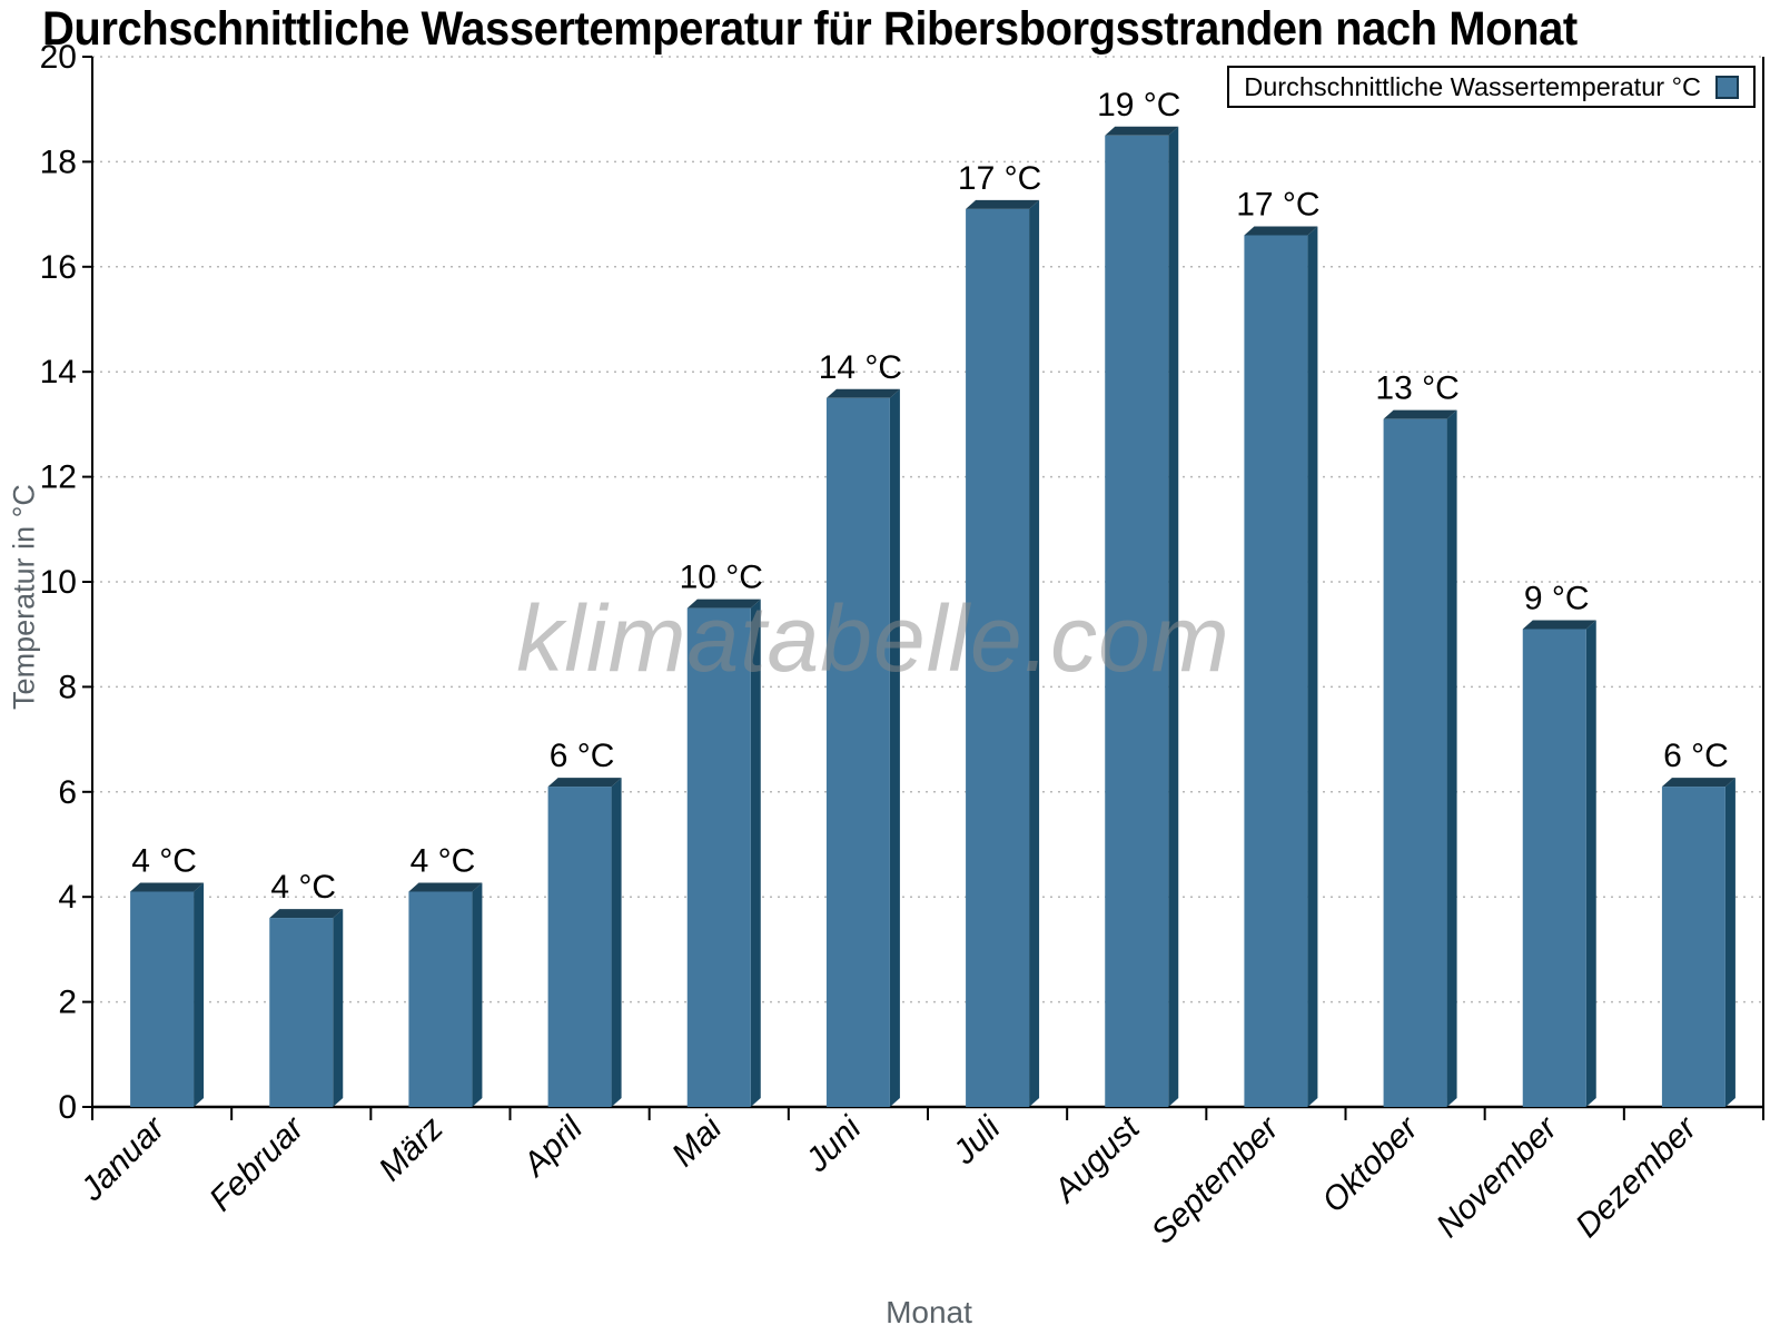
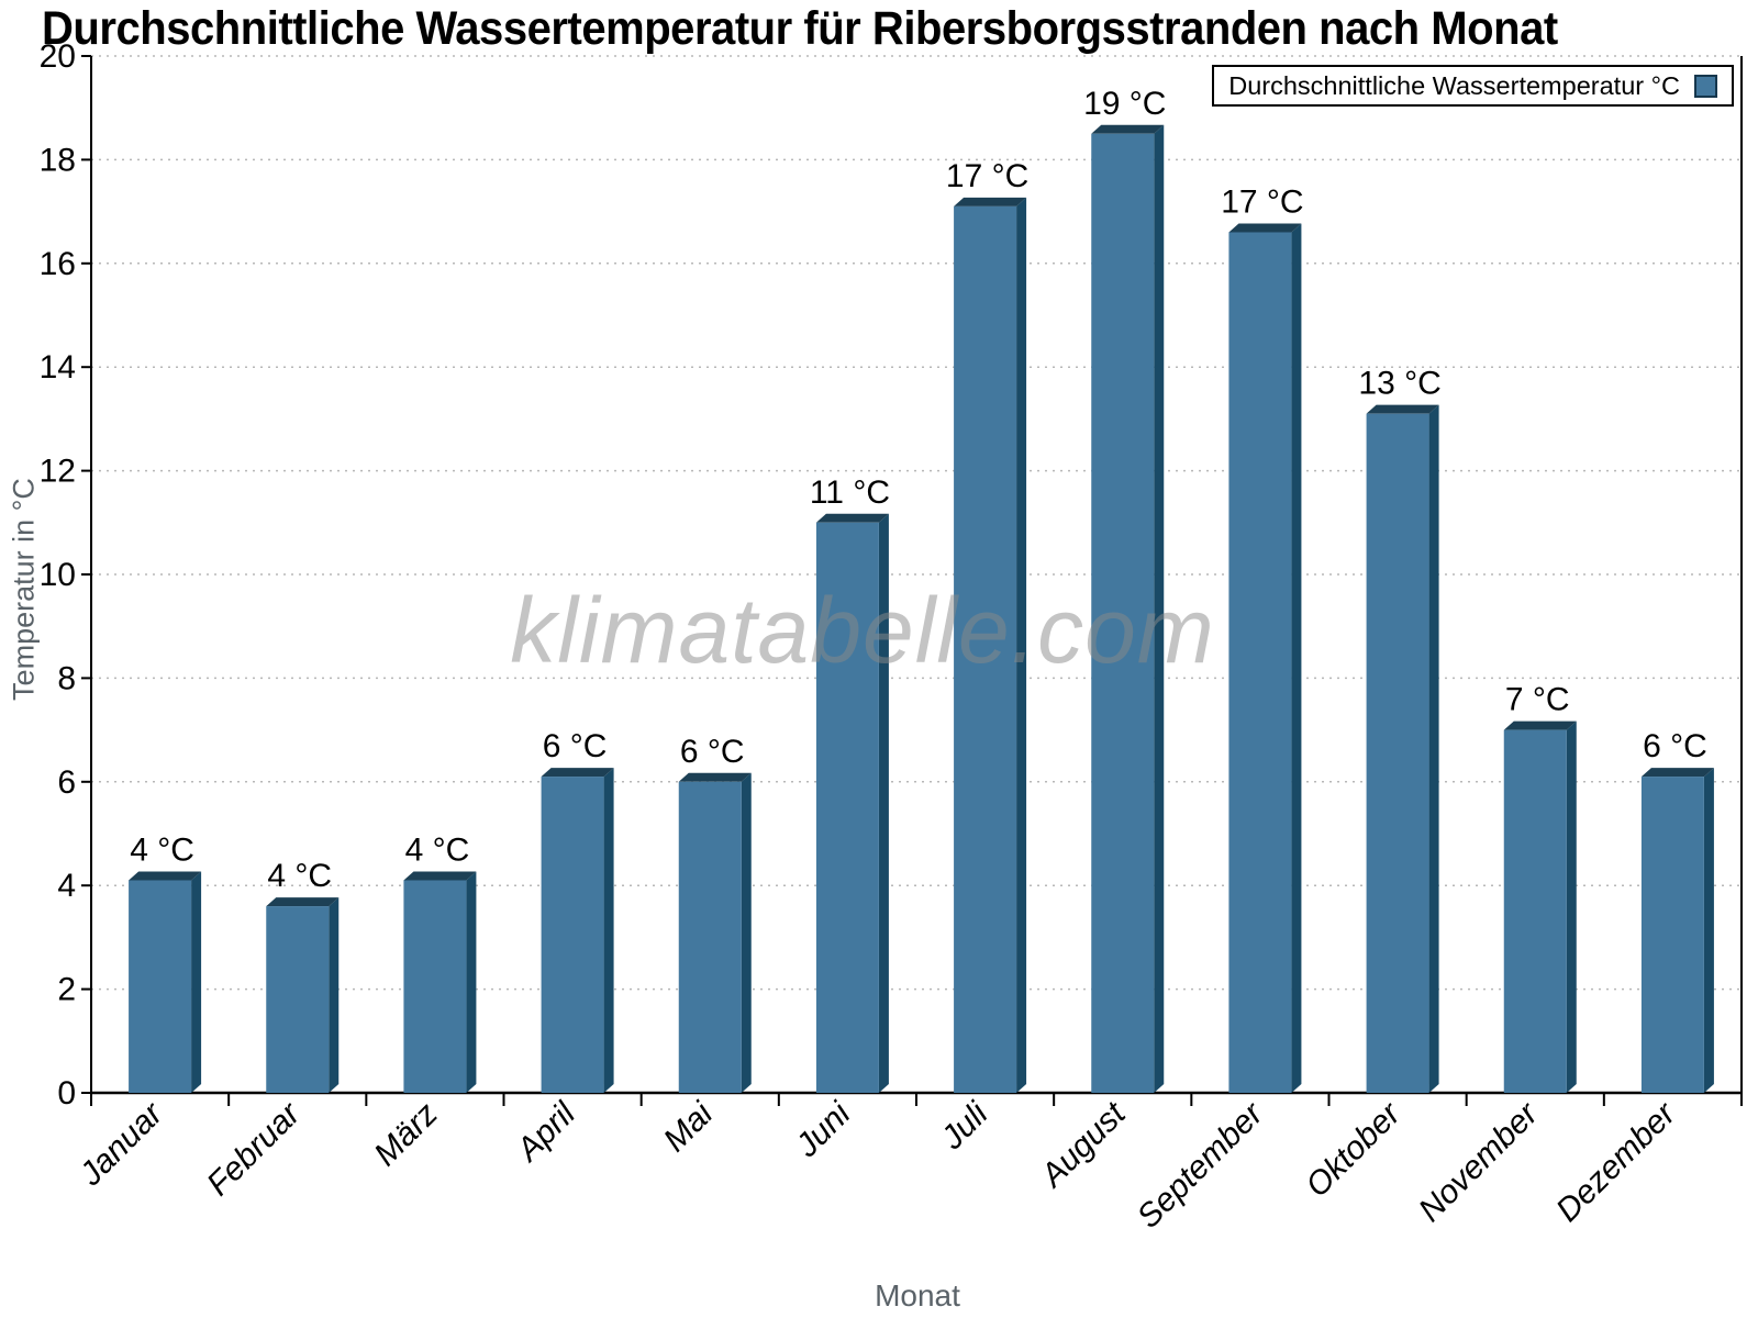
Mai: 10 -> 6
Juni: 14 -> 11
November: 9 -> 7
